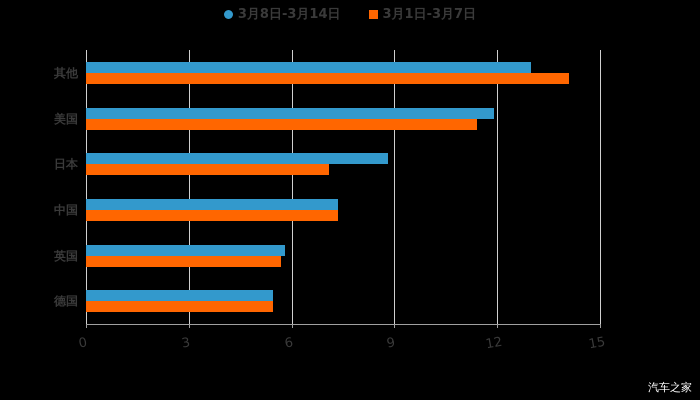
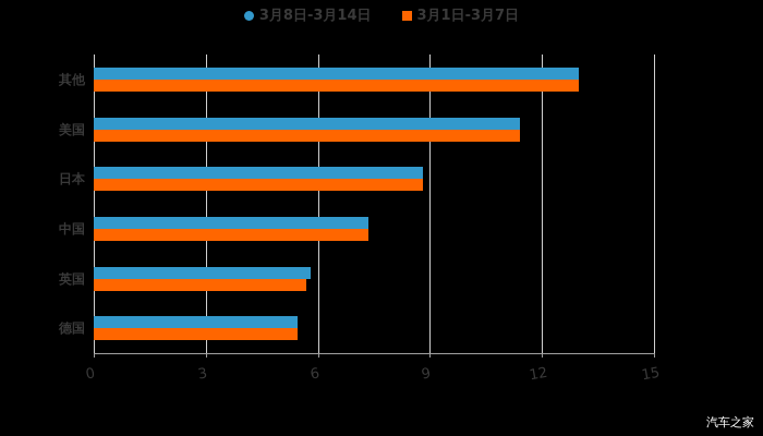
3月1日-3月7日/其他: 14.1 -> 13.0
3月8日-3月14日/美国: 11.9 -> 11.4
3月1日-3月7日/日本: 7.1 -> 8.8
